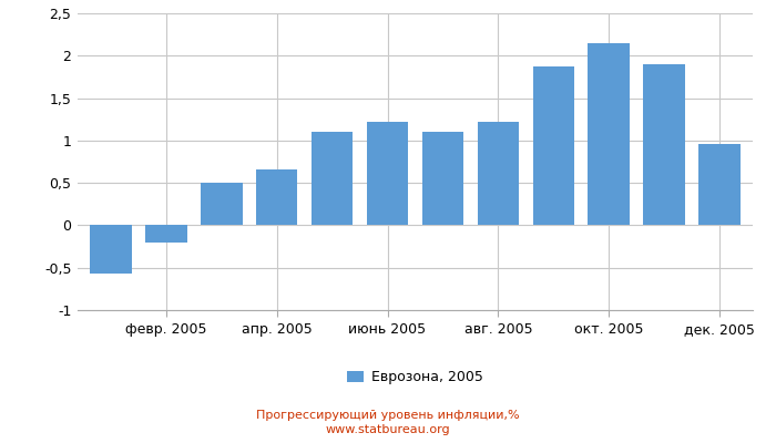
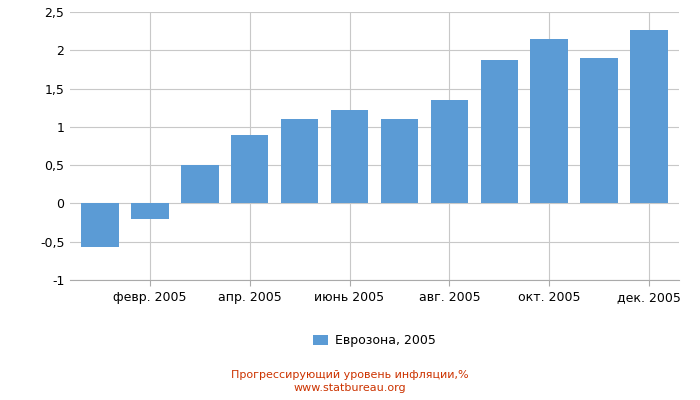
апр. 2005: 0,66 -> 0,90
авг. 2005: 1,22 -> 1,35
дек. 2005: 0,96 -> 2,27
